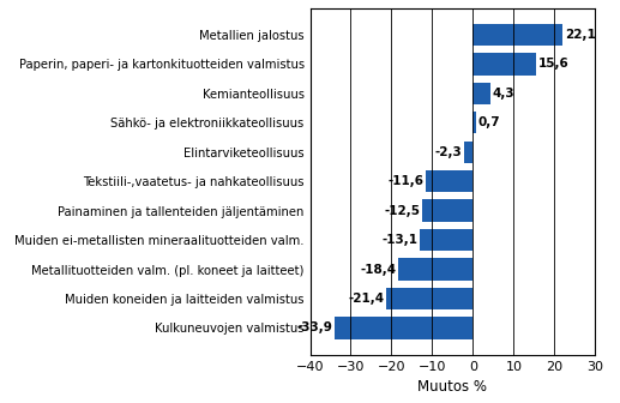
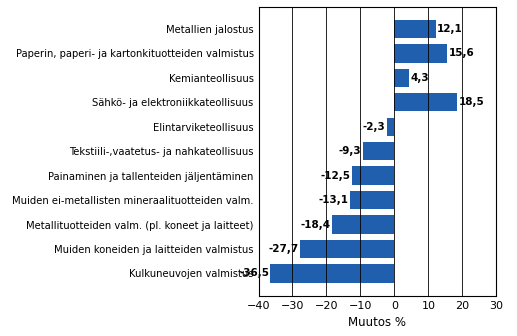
Metallien jalostus: 22,1 -> 12,1
Sähkö- ja elektroniikkateollisuus: 0,7 -> 18,5
Tekstiili-,vaatetus- ja nahkateollisuus: -11,6 -> -9,3
Muiden koneiden ja laitteiden valmistus: -21,4 -> -27,7
Kulkuneuvojen valmistus: -33.9 -> -36.5
